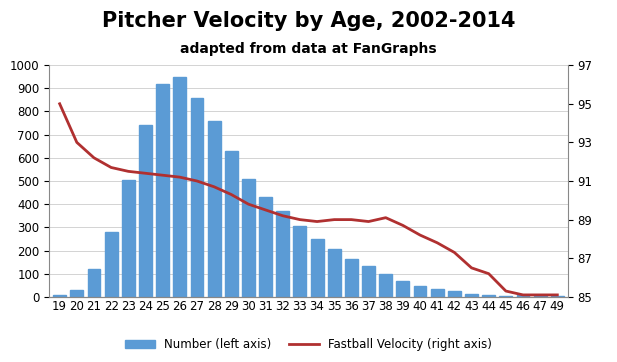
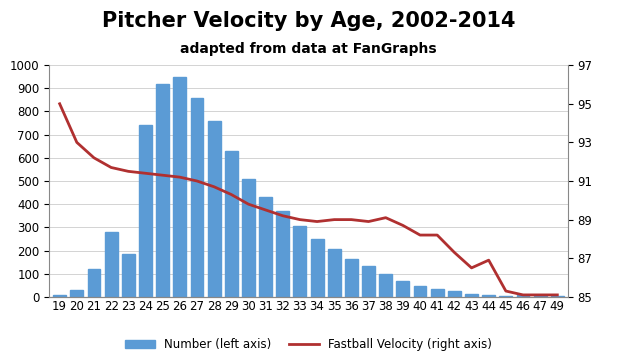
Number (left axis)/23: 505 -> 185
Fastball Velocity (right axis)/41: 87.8 -> 88.2
Fastball Velocity (right axis)/44: 86.2 -> 86.9
